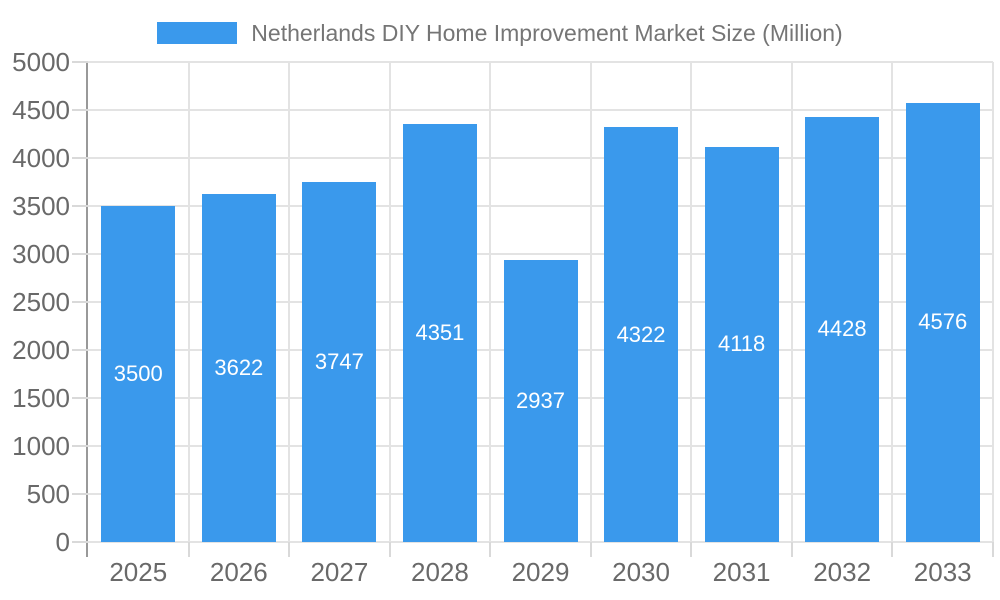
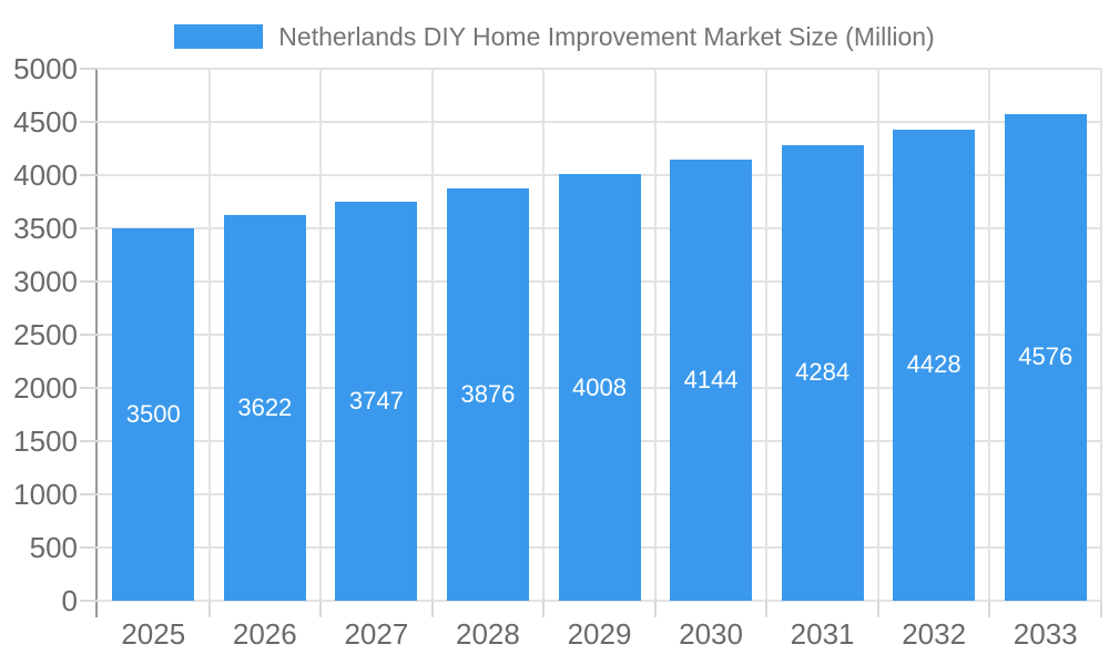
2028: 4351 -> 3876
2029: 2937 -> 4008
2030: 4322 -> 4144
2031: 4118 -> 4284
